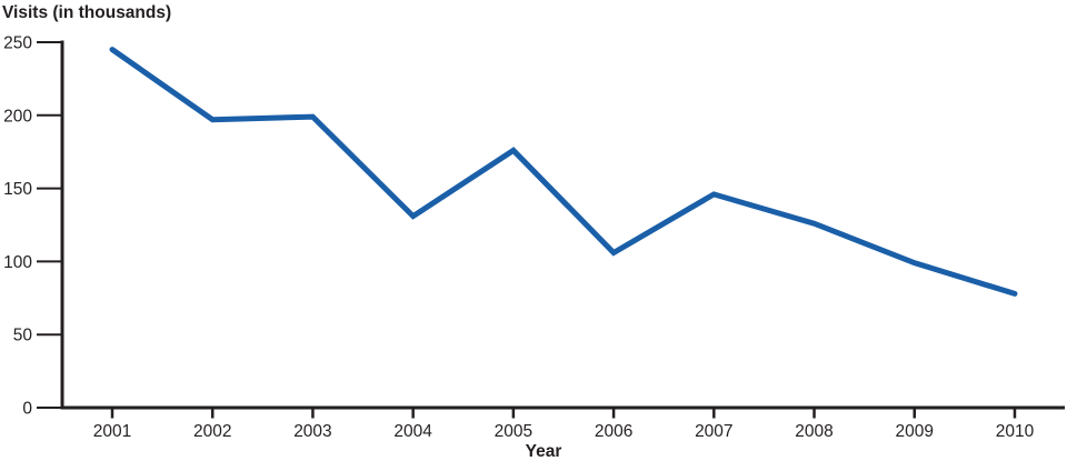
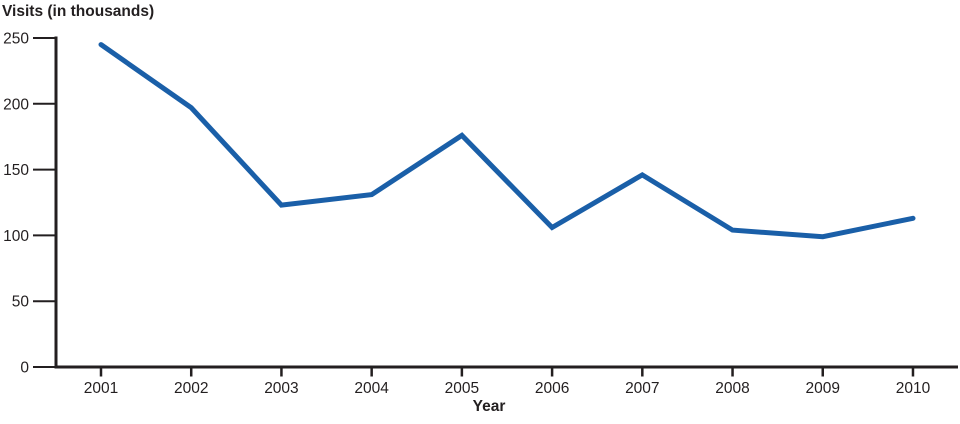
2003: 199 -> 123
2008: 126 -> 104
2010: 78 -> 113
